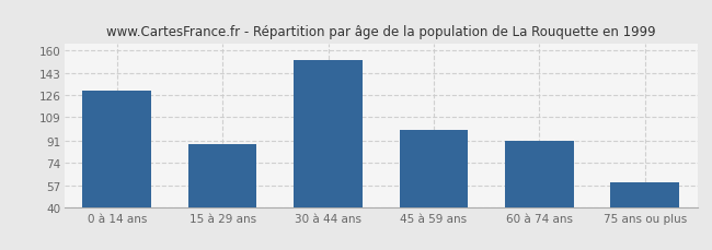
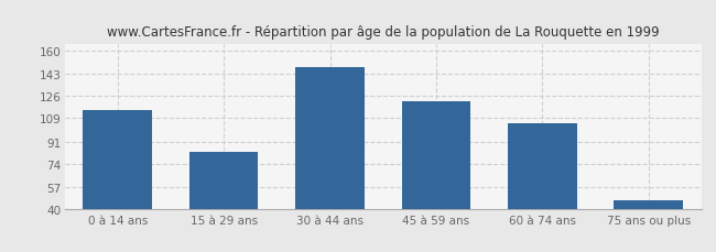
0 à 14 ans: 129 -> 115
15 à 29 ans: 88 -> 83
30 à 44 ans: 153 -> 148
45 à 59 ans: 99 -> 122
60 à 74 ans: 91 -> 105
75 ans ou plus: 59 -> 47
